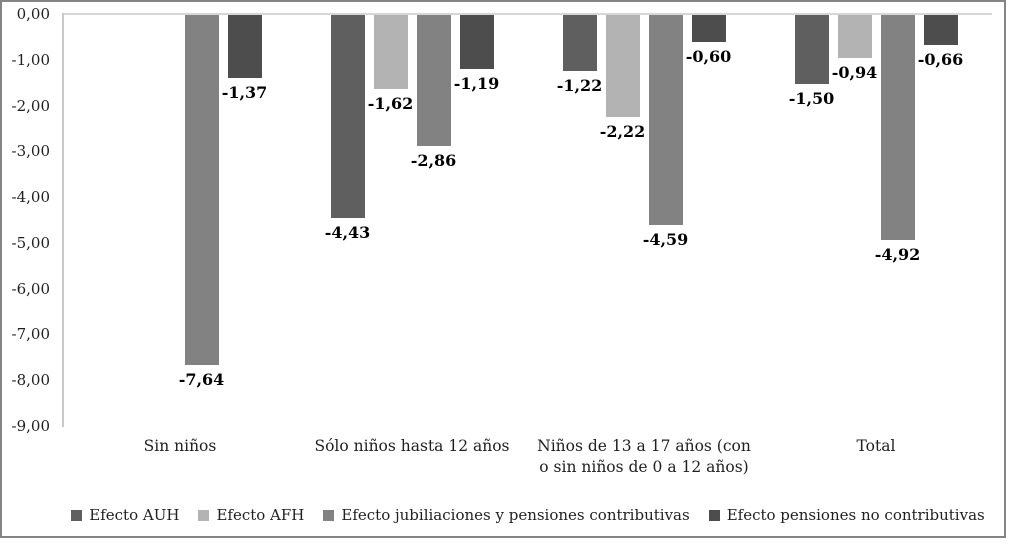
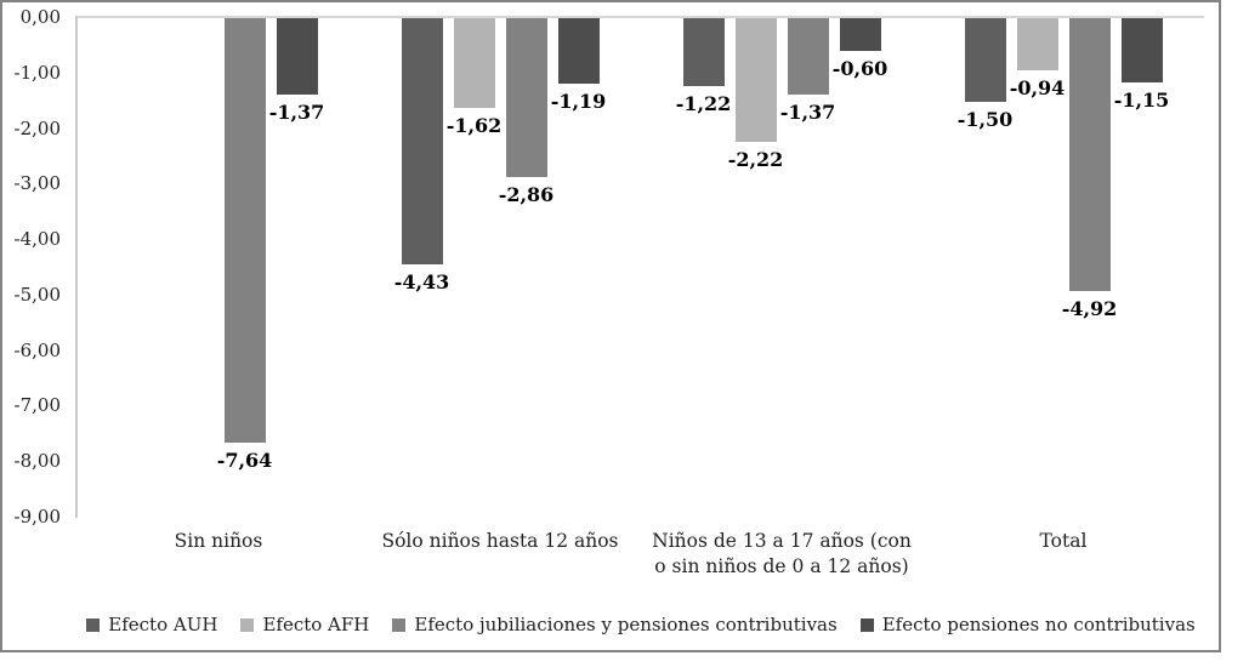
Efecto jubiliaciones y pensiones contributivas/Niños de 13 a 17 años (con o sin niños de 0 a 12 años): -4,59 -> -1,37
Efecto pensiones no contributivas/Total: -0,66 -> -1,15
